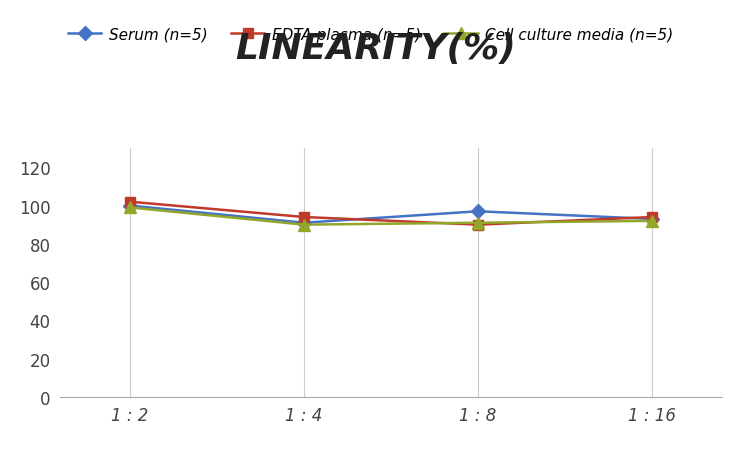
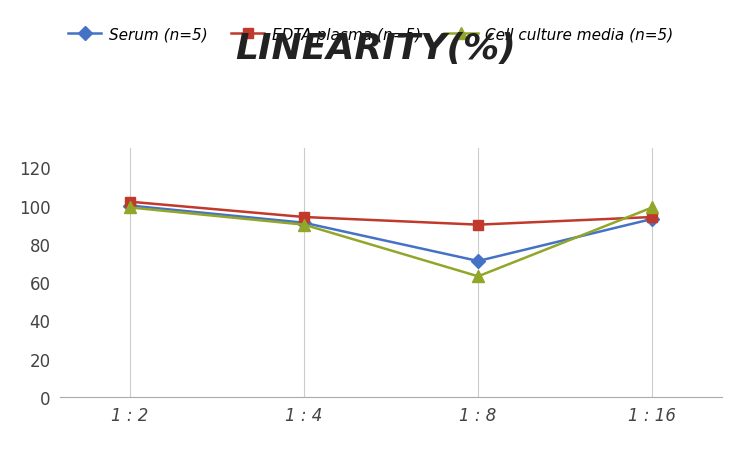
Serum (n=5)/1 : 8: 97 -> 71
Cell culture media (n=5)/1 : 8: 91 -> 63
Cell culture media (n=5)/1 : 16: 92 -> 99
